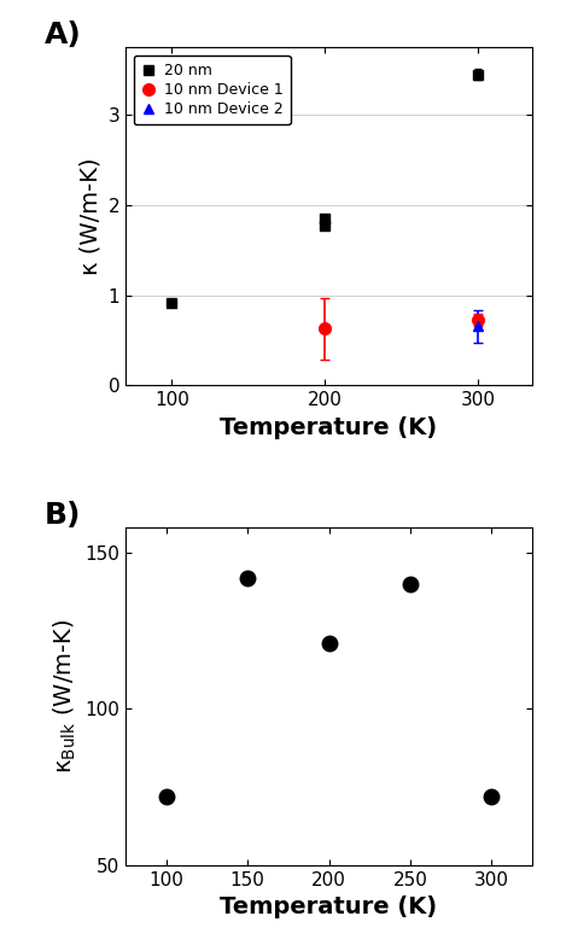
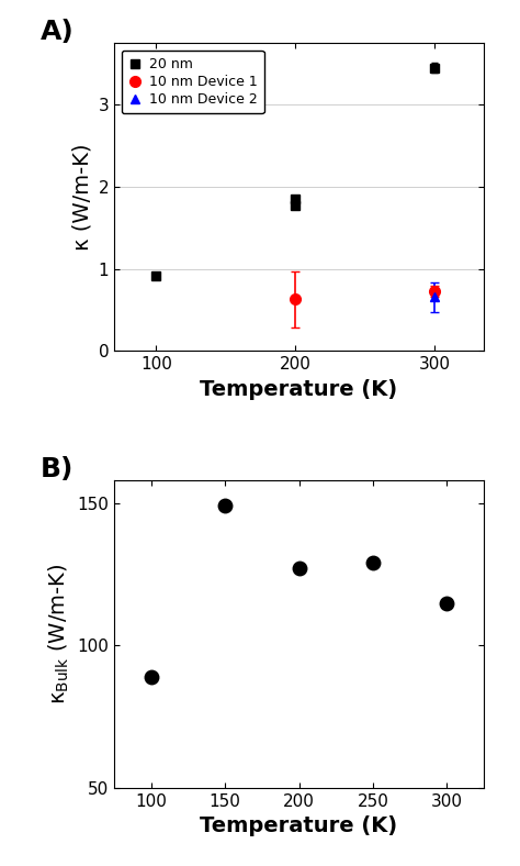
100: 72 -> 89
150: 142 -> 149
200: 121 -> 127
250: 140 -> 129
300: 72 -> 115
